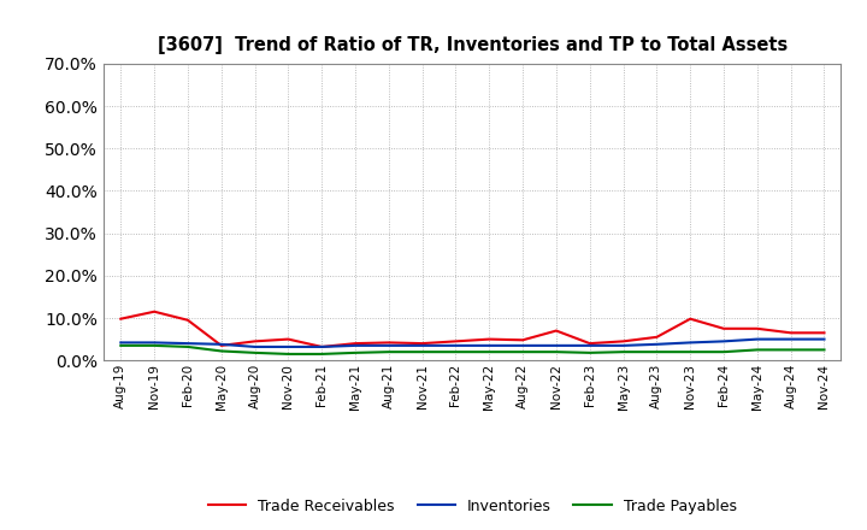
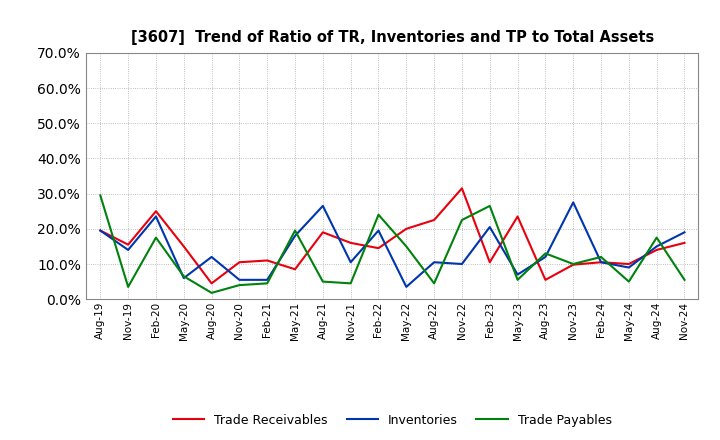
Trade Receivables/Aug-19: 9.8% -> 19.5%
Inventories/Aug-19: 4.2% -> 19.5%
Trade Payables/Aug-19: 3.5% -> 29.5%
Trade Receivables/Nov-19: 11.5% -> 15.5%
Inventories/Nov-19: 4.2% -> 14.0%
Trade Receivables/Feb-20: 9.5% -> 25.0%
Inventories/Feb-20: 4.0% -> 23.5%
Trade Payables/Feb-20: 3.2% -> 17.5%
Trade Receivables/May-20: 3.5% -> 15.0%
Inventories/May-20: 3.8% -> 6.0%
Trade Payables/May-20: 2.2% -> 6.5%
Inventories/Aug-20: 3.2% -> 12.0%
Trade Receivables/Nov-20: 5.0% -> 10.5%
Inventories/Nov-20: 3.2% -> 5.5%
Trade Payables/Nov-20: 1.5% -> 4.0%
Trade Receivables/Feb-21: 3.2% -> 11.0%
Inventories/Feb-21: 3.2% -> 5.5%
Trade Payables/Feb-21: 1.5% -> 4.5%
Trade Receivables/May-21: 4.0% -> 8.5%
Inventories/May-21: 3.5% -> 18.0%
Trade Payables/May-21: 1.8% -> 19.5%
Trade Receivables/Aug-21: 4.2% -> 19.0%
Inventories/Aug-21: 3.5% -> 26.5%
Trade Payables/Aug-21: 2.0% -> 5.0%
Trade Receivables/Nov-21: 4.0% -> 16.0%
Inventories/Nov-21: 3.5% -> 10.5%
Trade Payables/Nov-21: 2.0% -> 4.5%
Trade Receivables/Feb-22: 4.5% -> 14.5%
Inventories/Feb-22: 3.5% -> 19.5%
Trade Payables/Feb-22: 2.0% -> 24.0%
Trade Receivables/May-22: 5.0% -> 20.0%
Trade Payables/May-22: 2.0% -> 15.0%
Trade Receivables/Aug-22: 4.8% -> 22.5%
Inventories/Aug-22: 3.5% -> 10.5%
Trade Payables/Aug-22: 2.0% -> 4.5%
Trade Receivables/Nov-22: 7.0% -> 31.5%
Inventories/Nov-22: 3.5% -> 10.0%
Trade Payables/Nov-22: 2.0% -> 22.5%
Trade Receivables/Feb-23: 4.0% -> 10.5%
Inventories/Feb-23: 3.5% -> 20.5%
Trade Payables/Feb-23: 1.8% -> 26.5%
Trade Receivables/May-23: 4.5% -> 23.5%
Inventories/May-23: 3.5% -> 7.0%
Trade Payables/May-23: 2.0% -> 5.5%
Inventories/Aug-23: 3.8% -> 12.0%
Trade Payables/Aug-23: 2.0% -> 13.0%
Inventories/Nov-23: 4.2% -> 27.5%
Trade Payables/Nov-23: 2.0% -> 10.0%
Trade Receivables/Feb-24: 7.5% -> 10.5%
Inventories/Feb-24: 4.5% -> 10.5%
Trade Payables/Feb-24: 2.0% -> 12.0%
Trade Receivables/May-24: 7.5% -> 10.0%
Inventories/May-24: 5.0% -> 9.0%
Trade Payables/May-24: 2.5% -> 5.0%
Trade Receivables/Aug-24: 6.5% -> 14.0%
Inventories/Aug-24: 5.0% -> 15.0%
Trade Payables/Aug-24: 2.5% -> 17.5%
Trade Receivables/Nov-24: 6.5% -> 16.0%
Inventories/Nov-24: 5.0% -> 19.0%
Trade Payables/Nov-24: 2.5% -> 5.5%
